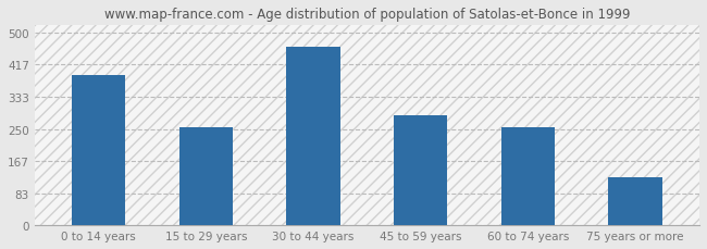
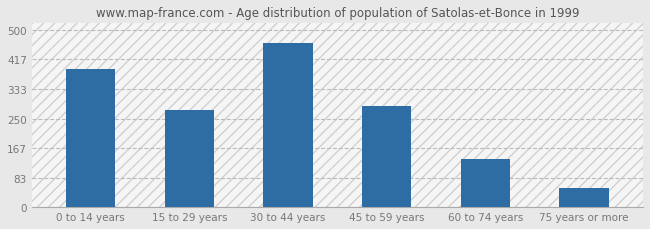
15 to 29 years: 255 -> 275
60 to 74 years: 255 -> 135
75 years or more: 125 -> 55
